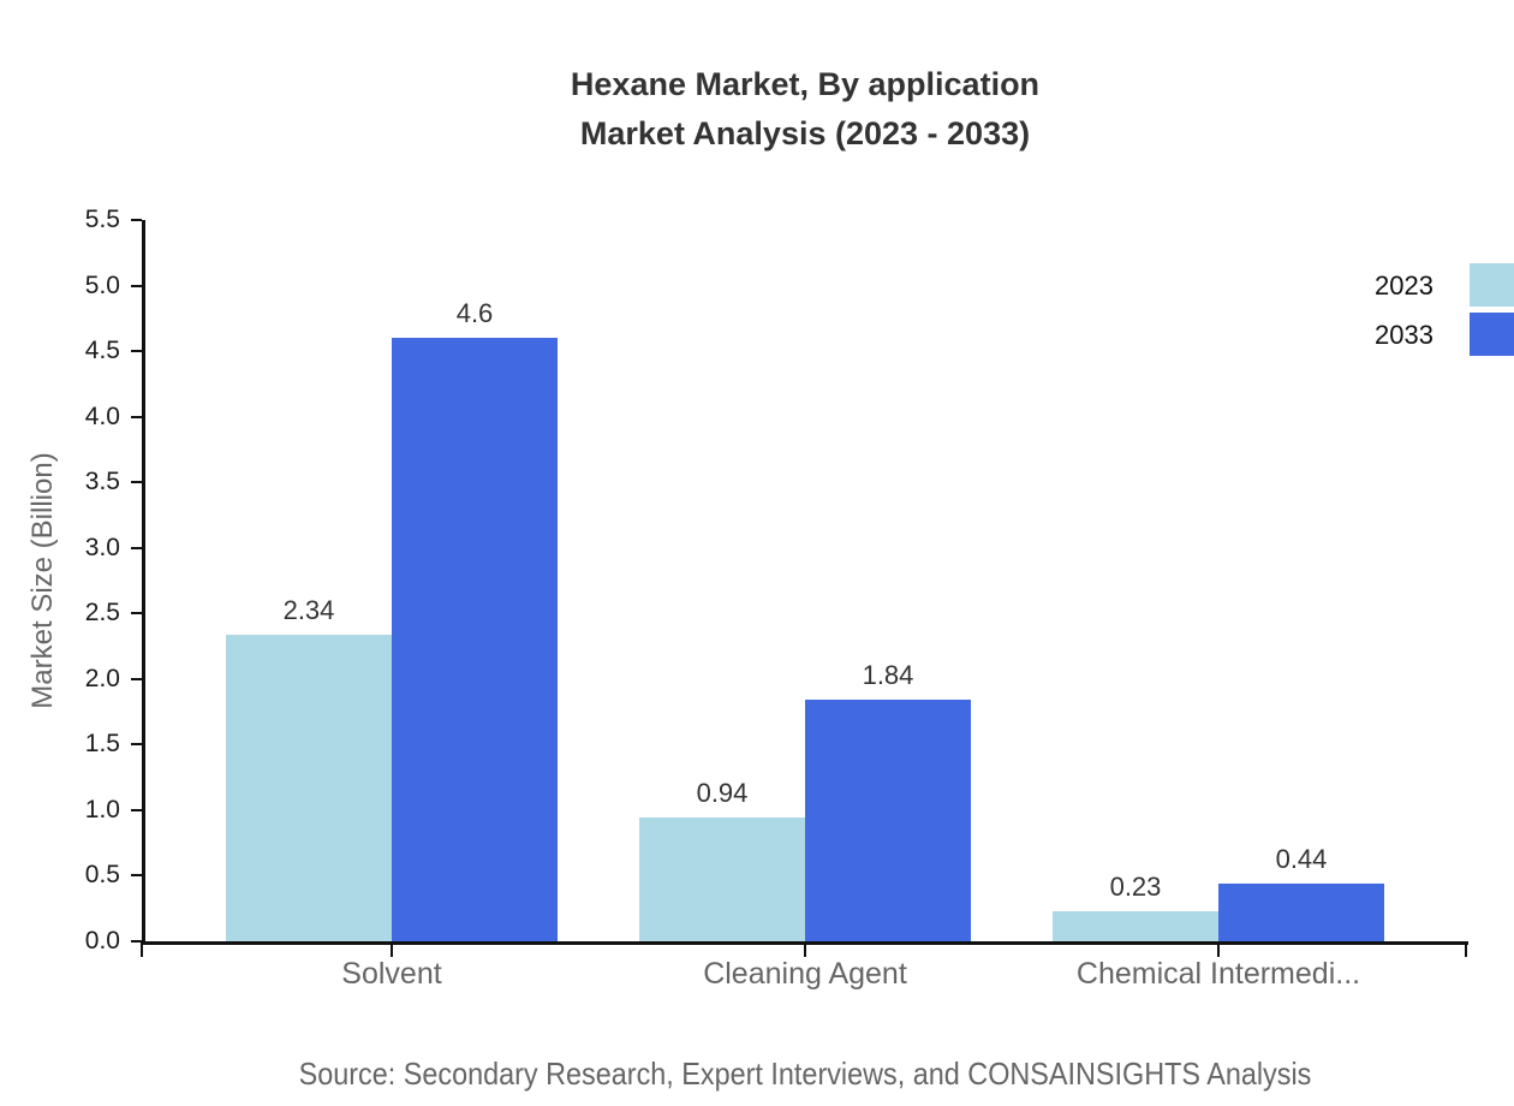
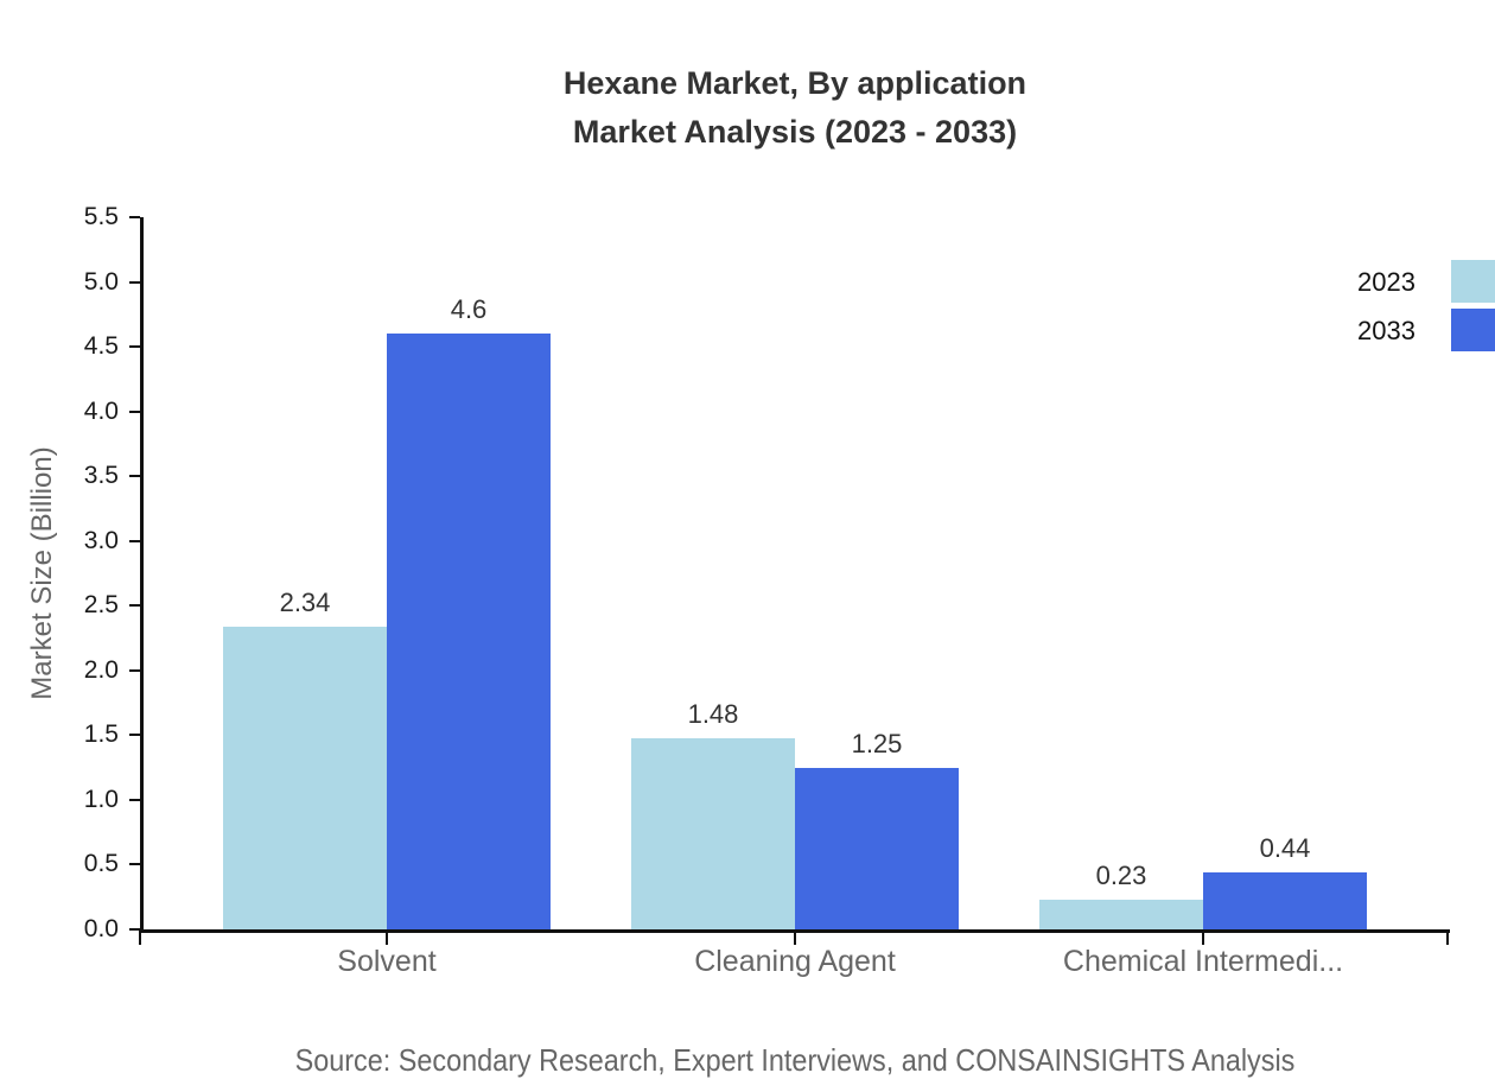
2023/Cleaning Agent: 0.94 -> 1.48
2033/Cleaning Agent: 1.84 -> 1.25
